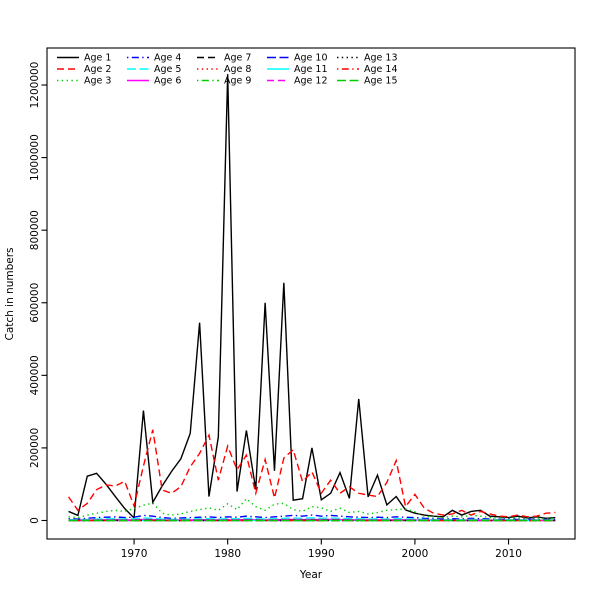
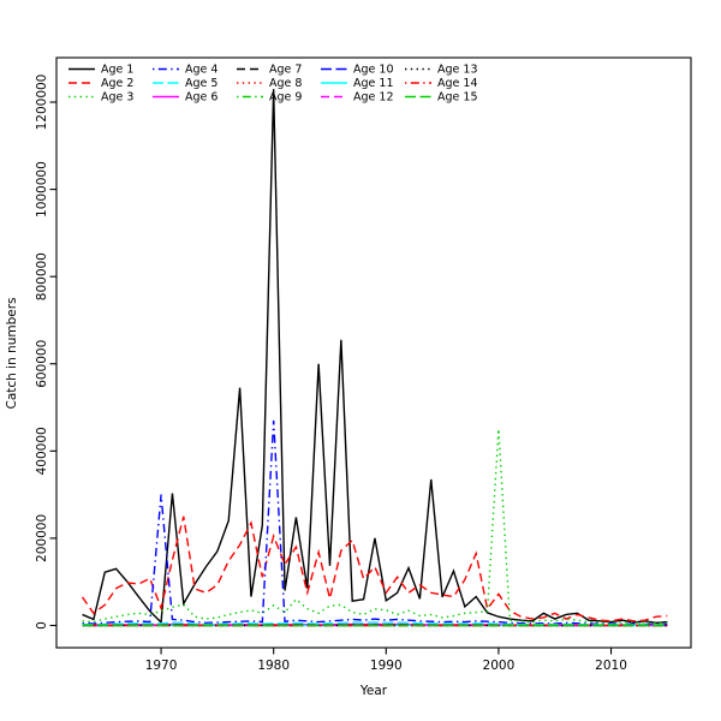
Age 4/1970: 10000 -> 300000
Age 4/1980: 10000 -> 470000
Age 3/2000: 20000 -> 450000
